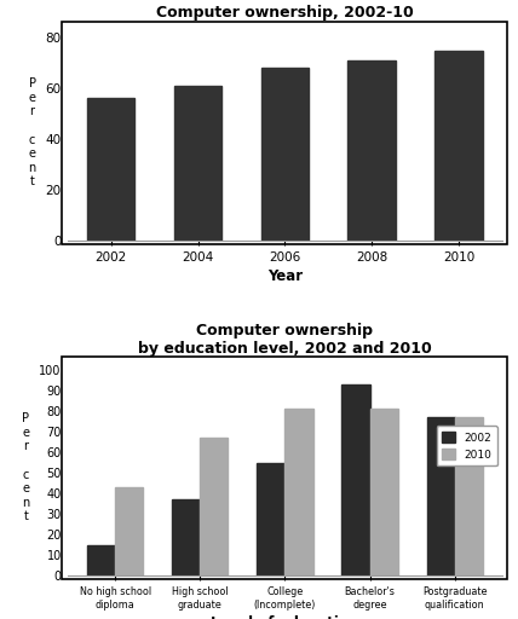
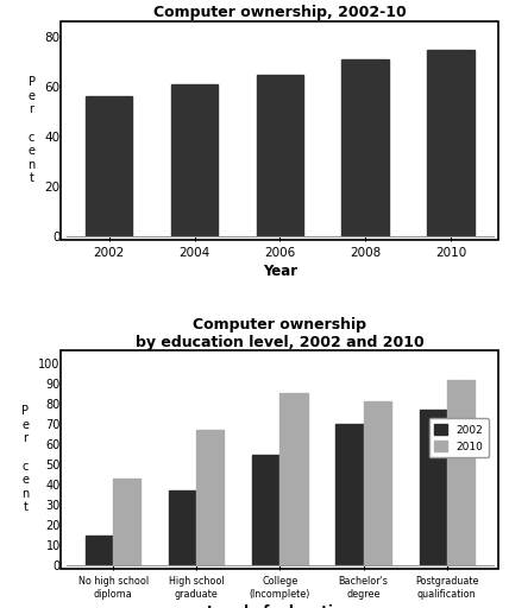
Computer ownership, 2002-10/2006: 68 -> 65
Computer ownership by education level, 2002 and 2010/2010/College (Incomplete): 81 -> 85
Computer ownership by education level, 2002 and 2010/2002/Bachelor's degree: 93 -> 70
Computer ownership by education level, 2002 and 2010/2010/Postgraduate qualification: 77 -> 92
